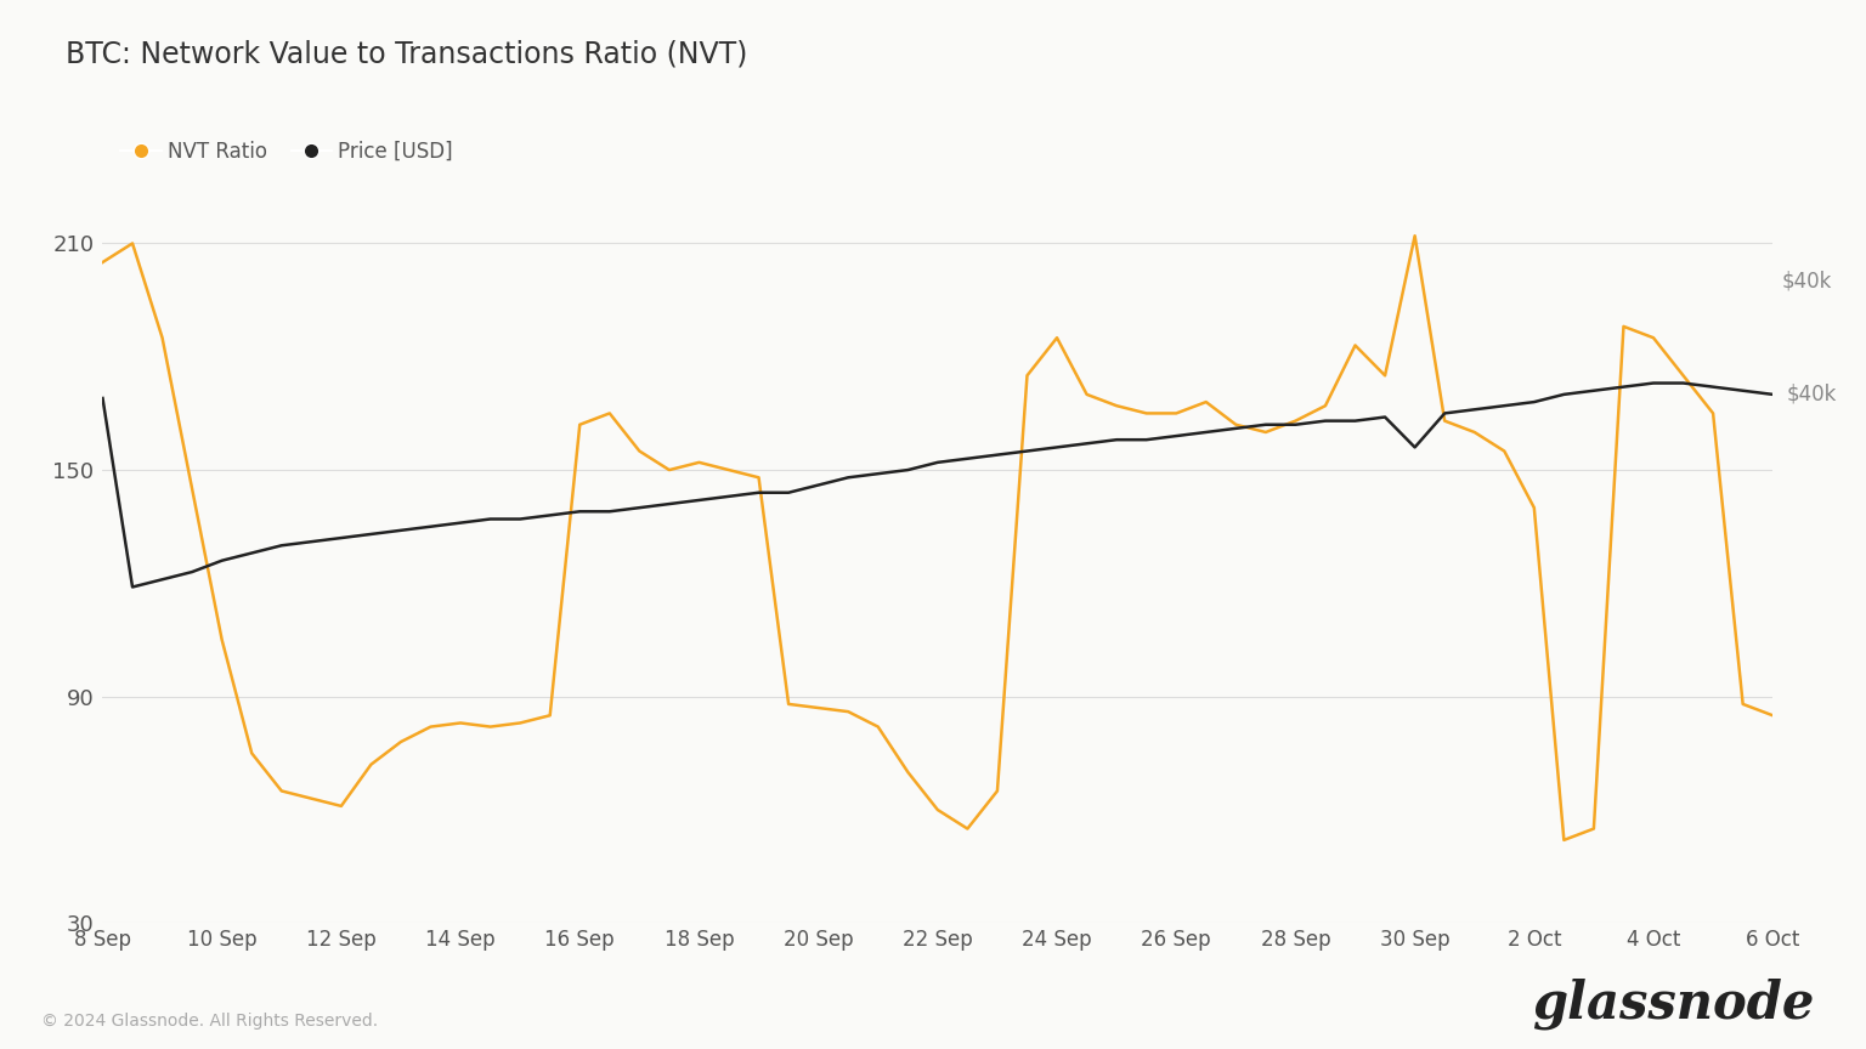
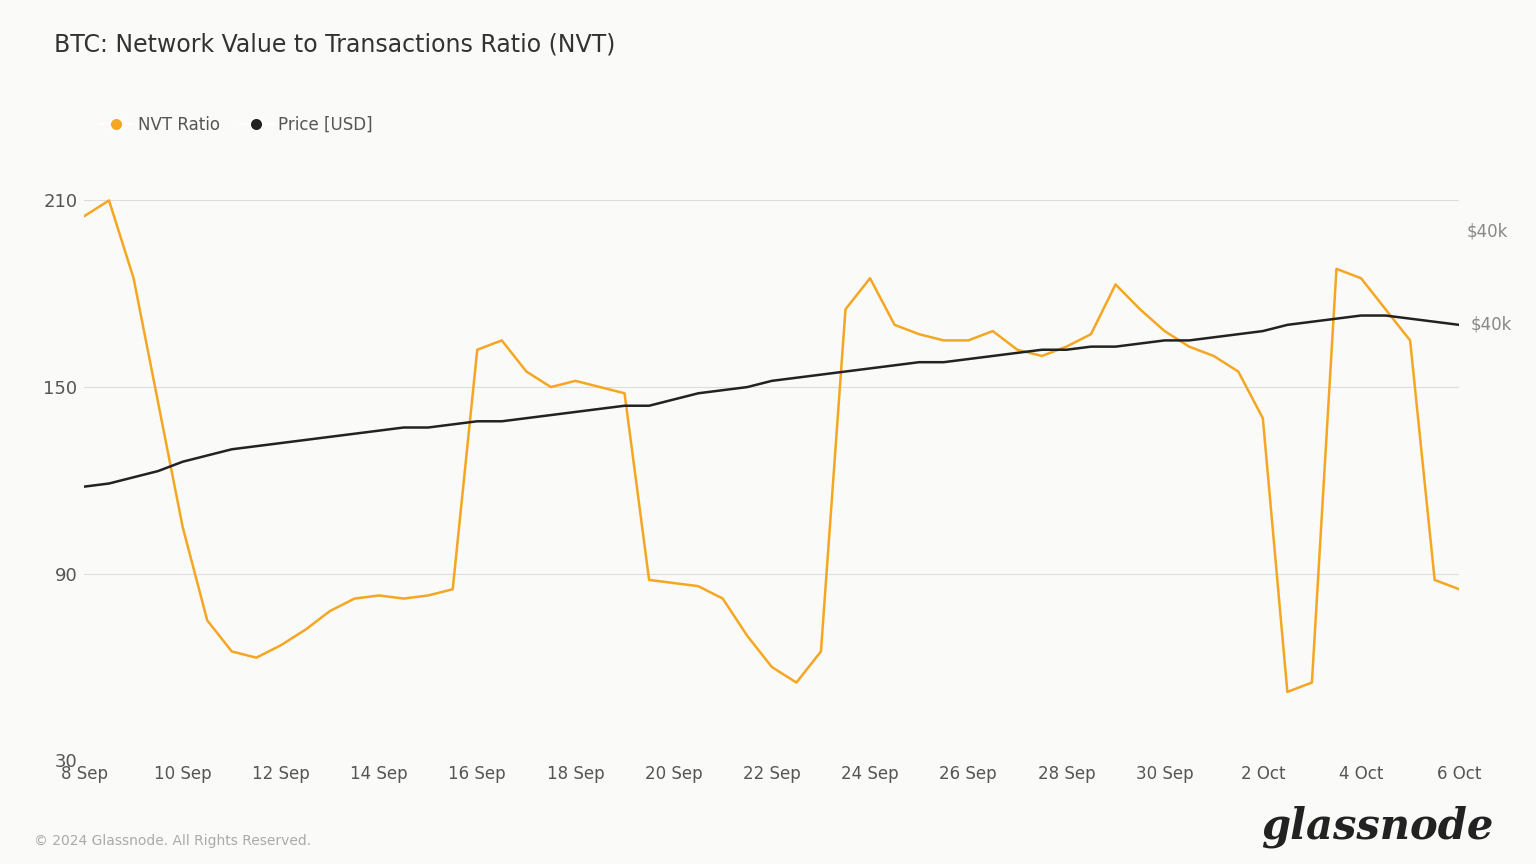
Price [USD]/8 Sep: 169 -> 118
NVT Ratio/12 Sep: 61 -> 67
NVT Ratio/30 Sep: 212 -> 168
Price [USD]/30 Sep: 156 -> 165
